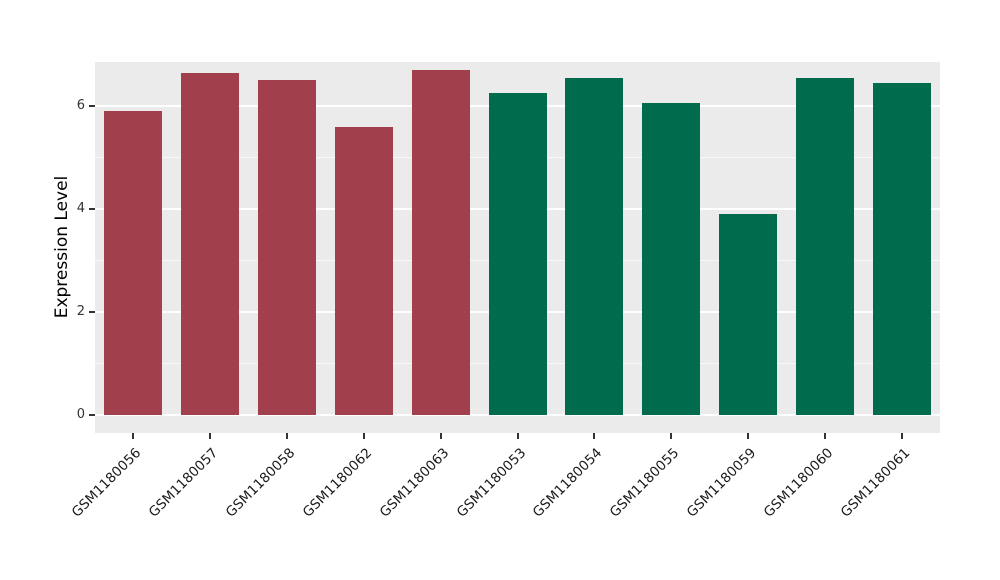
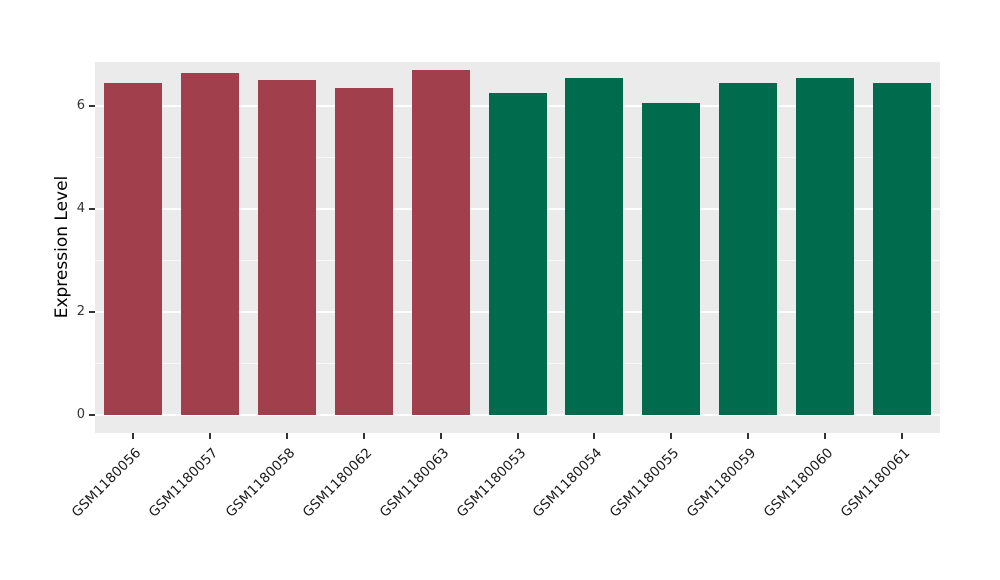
GSM1180056: 5.9 -> 6.5
GSM1180062: 5.6 -> 6.3
GSM1180059: 3.9 -> 6.5
